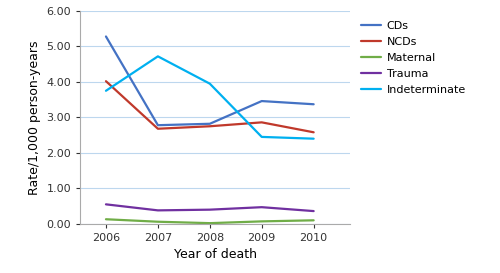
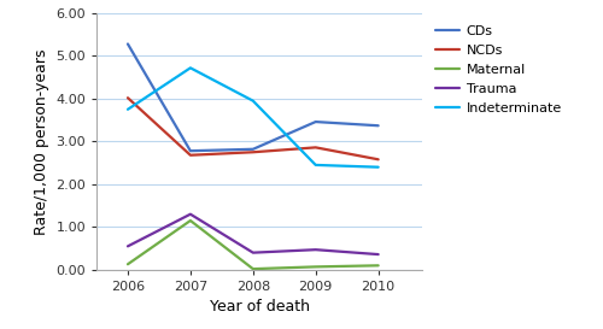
Maternal/2007: 0.06 -> 1.15
Trauma/2007: 0.38 -> 1.30
